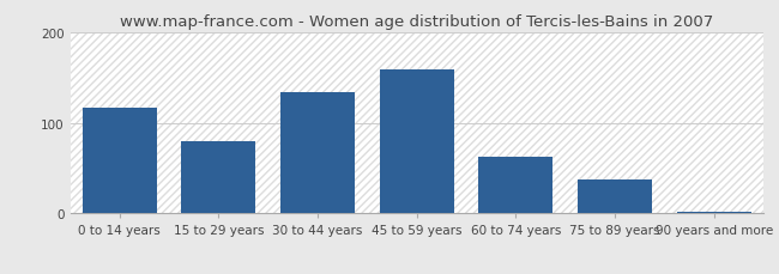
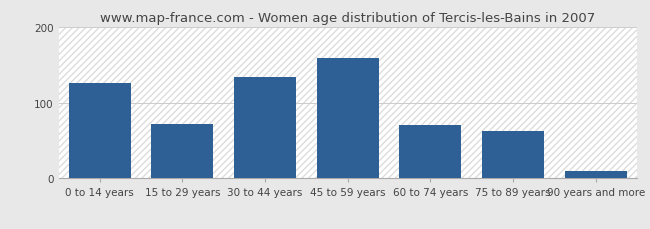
0 to 14 years: 117 -> 126
15 to 29 years: 80 -> 72
60 to 74 years: 63 -> 70
75 to 89 years: 38 -> 62
90 years and more: 2 -> 10
